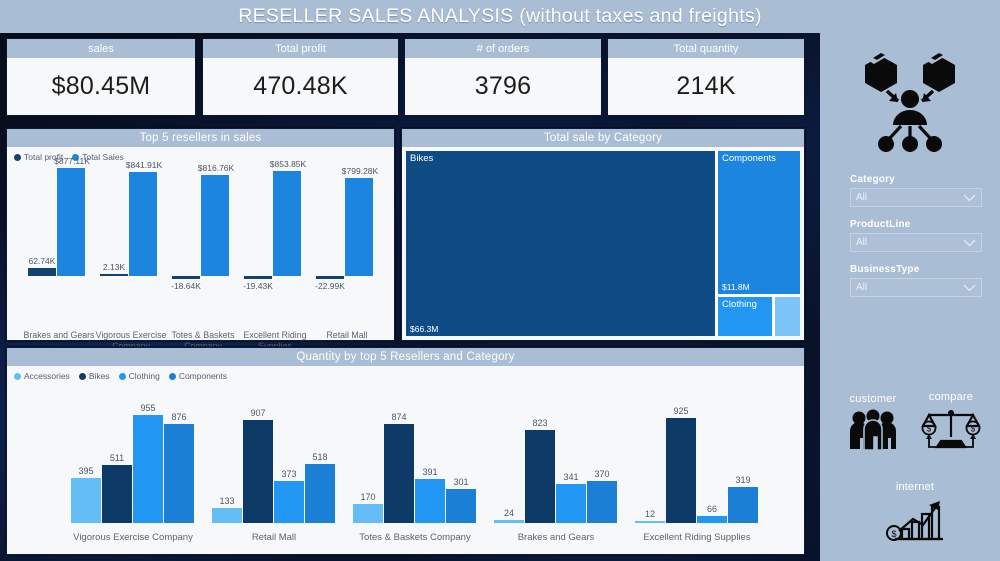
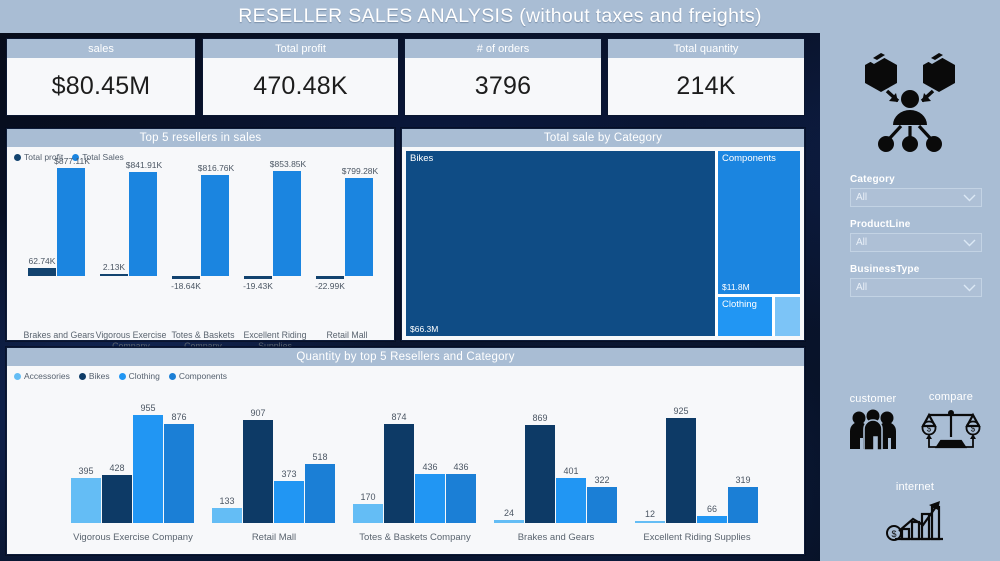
Quantity by top 5 Resellers and Category/Bikes/Vigorous Exercise Company: 511 -> 428
Quantity by top 5 Resellers and Category/Clothing/Totes & Baskets Company: 391 -> 436
Quantity by top 5 Resellers and Category/Components/Totes & Baskets Company: 301 -> 436
Quantity by top 5 Resellers and Category/Bikes/Brakes and Gears: 823 -> 869
Quantity by top 5 Resellers and Category/Clothing/Brakes and Gears: 341 -> 401
Quantity by top 5 Resellers and Category/Components/Brakes and Gears: 370 -> 322
